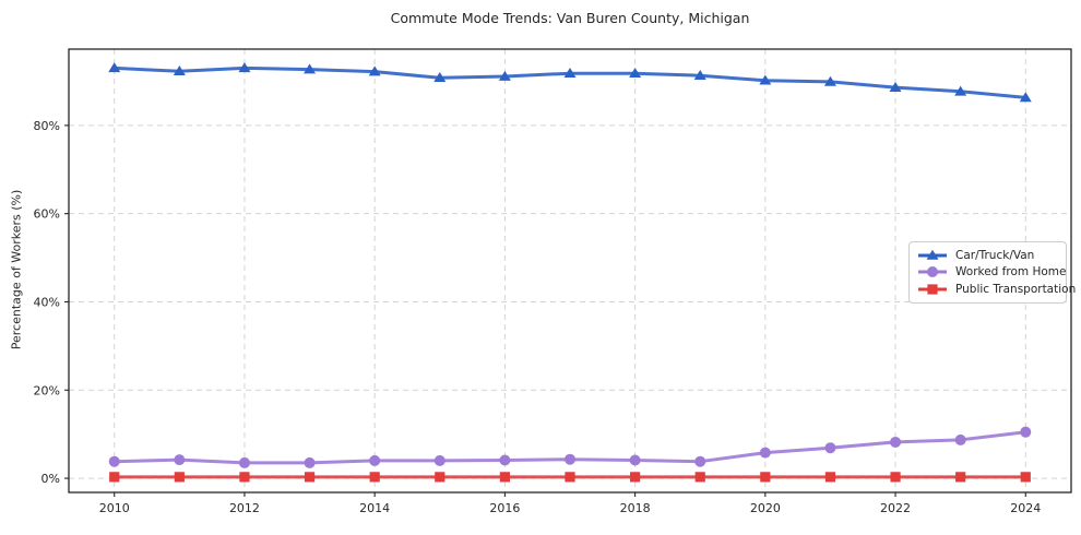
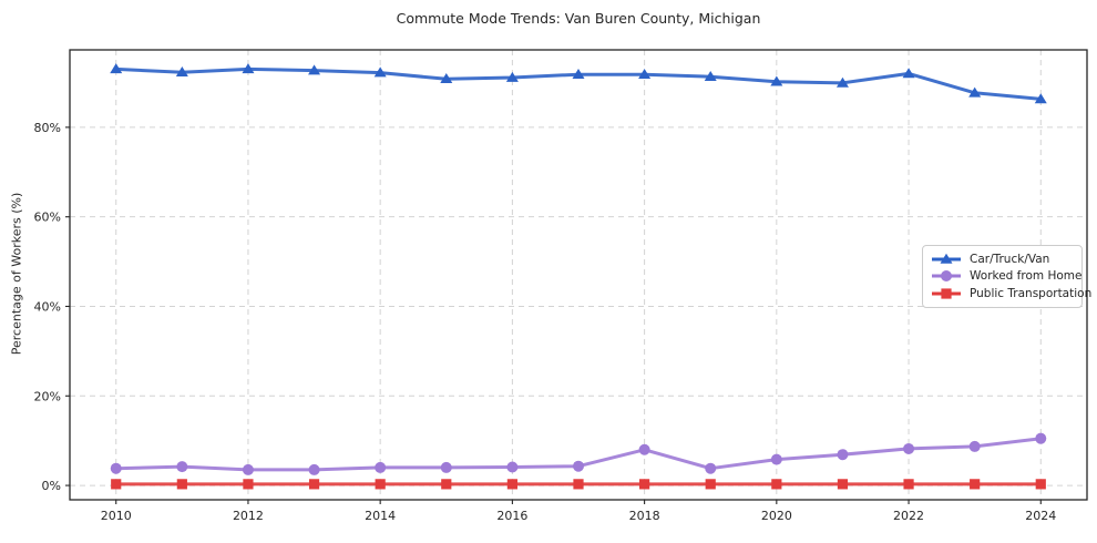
Worked from Home/2018: 4% -> 8%
Car/Truck/Van/2022: 89% -> 92%
